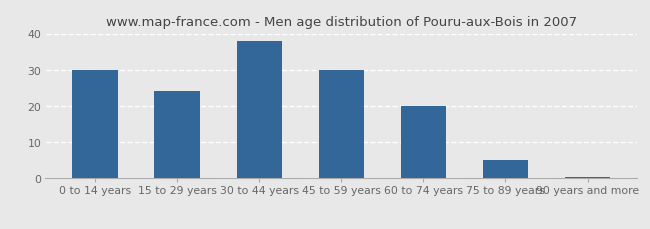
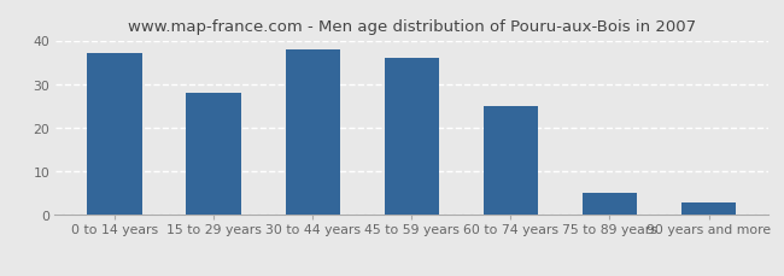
0 to 14 years: 30.0 -> 37.0
15 to 29 years: 24.0 -> 28.0
45 to 59 years: 30.0 -> 36.0
60 to 74 years: 20.0 -> 25.0
90 years and more: 0.5 -> 3.0
